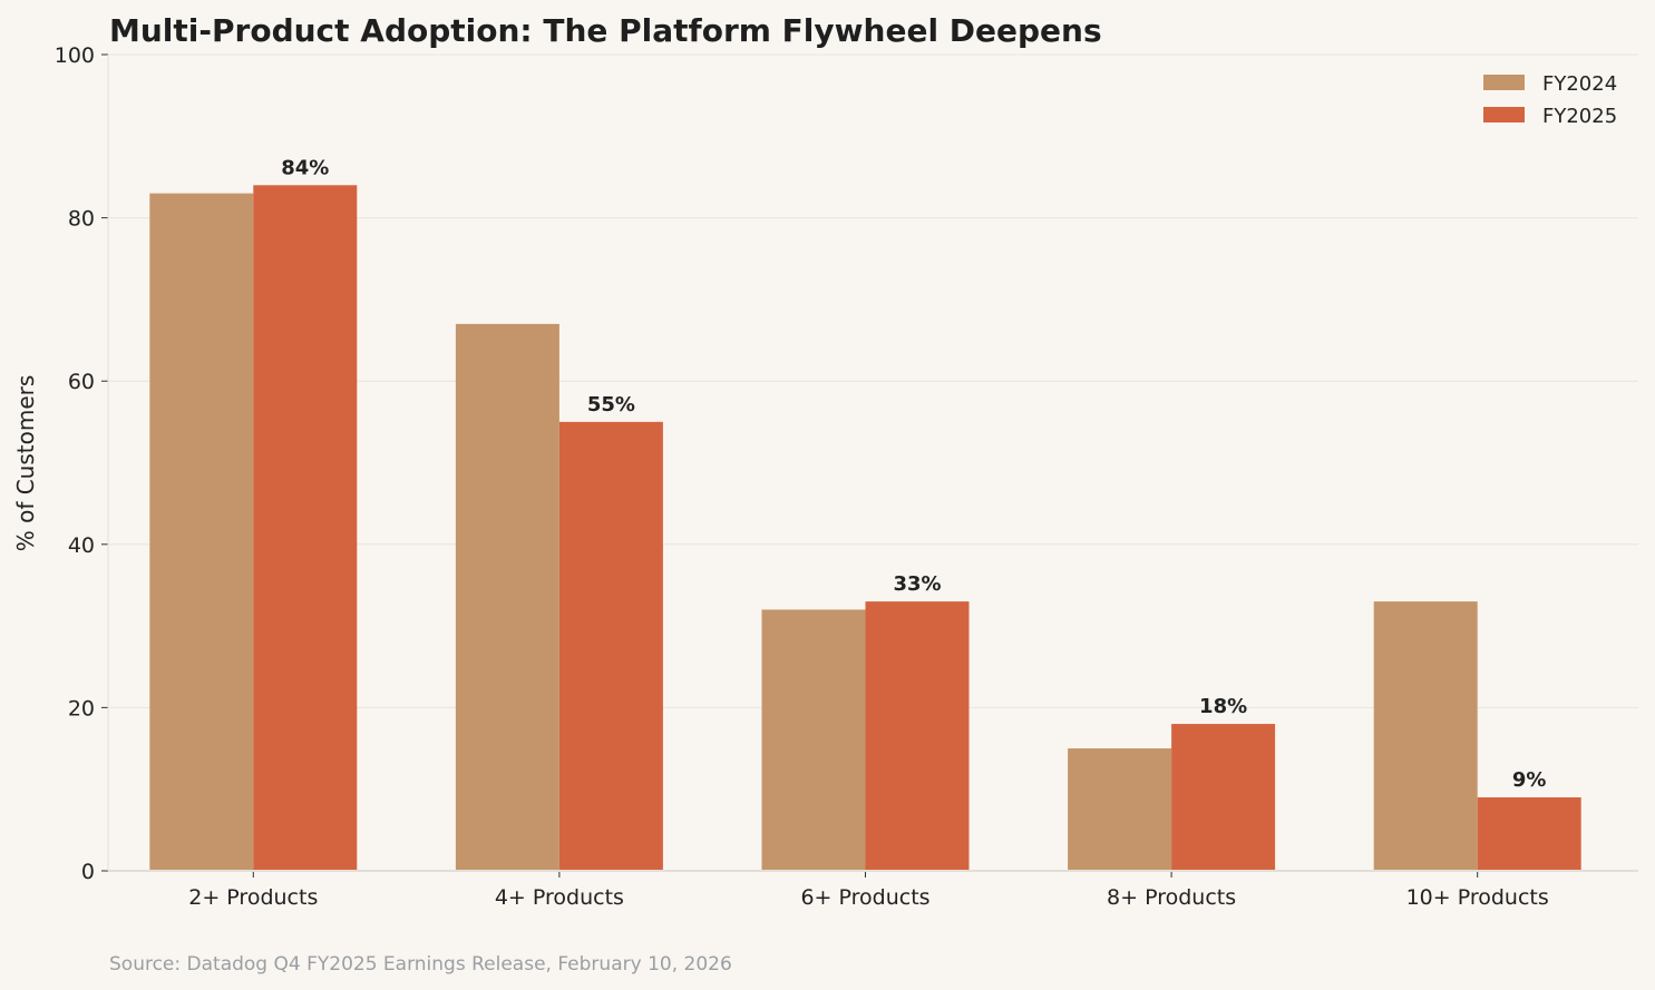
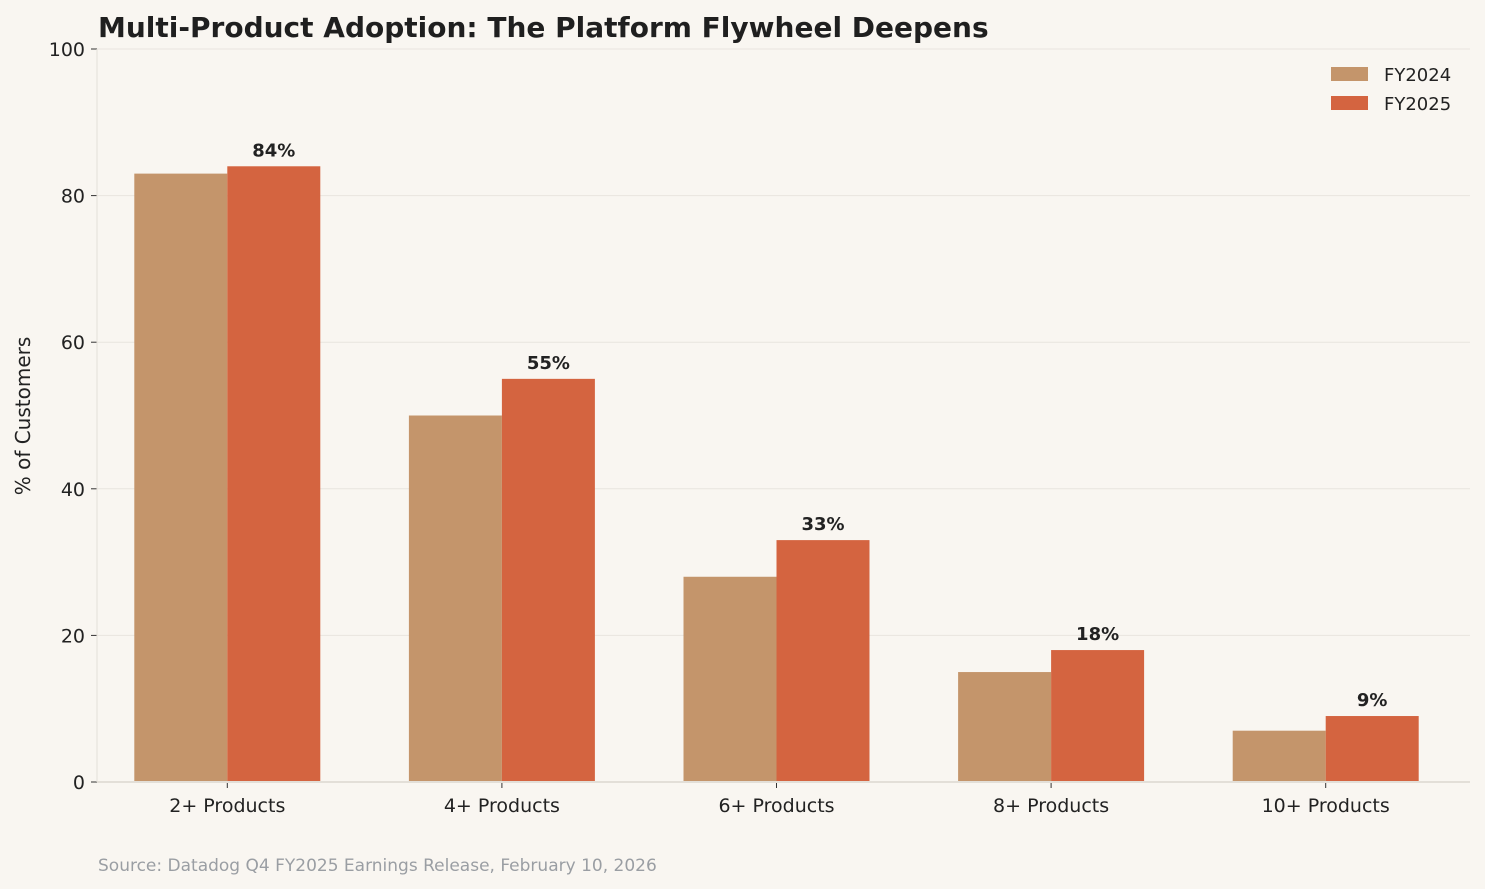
FY2024/4+ Products: 67 -> 50
FY2024/6+ Products: 32 -> 28
FY2024/10+ Products: 33 -> 7
